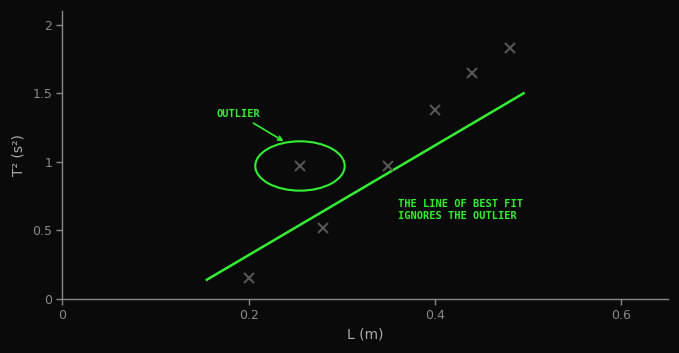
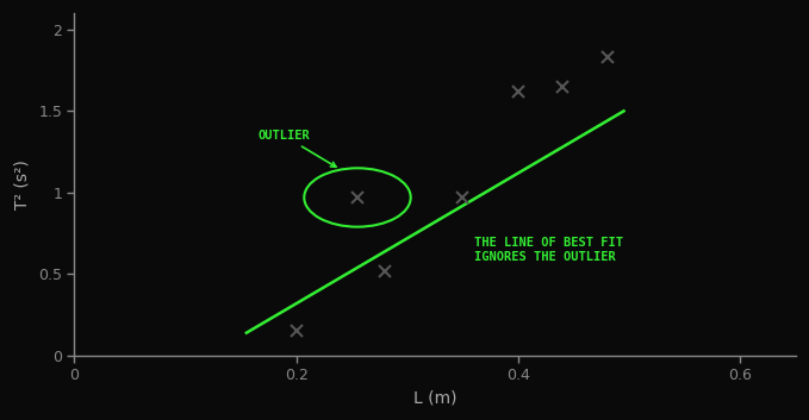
0.4: 1.38 -> 1.62
